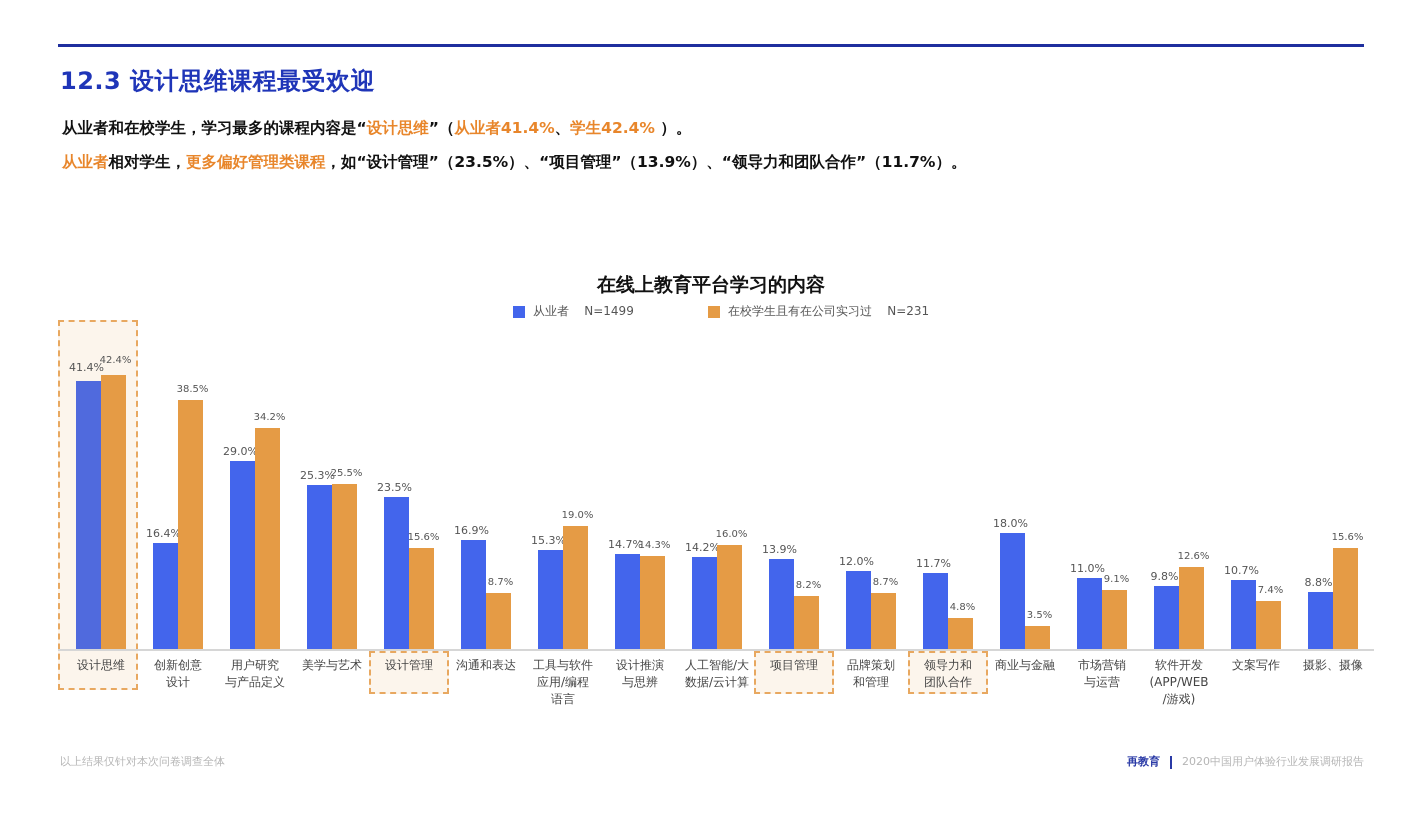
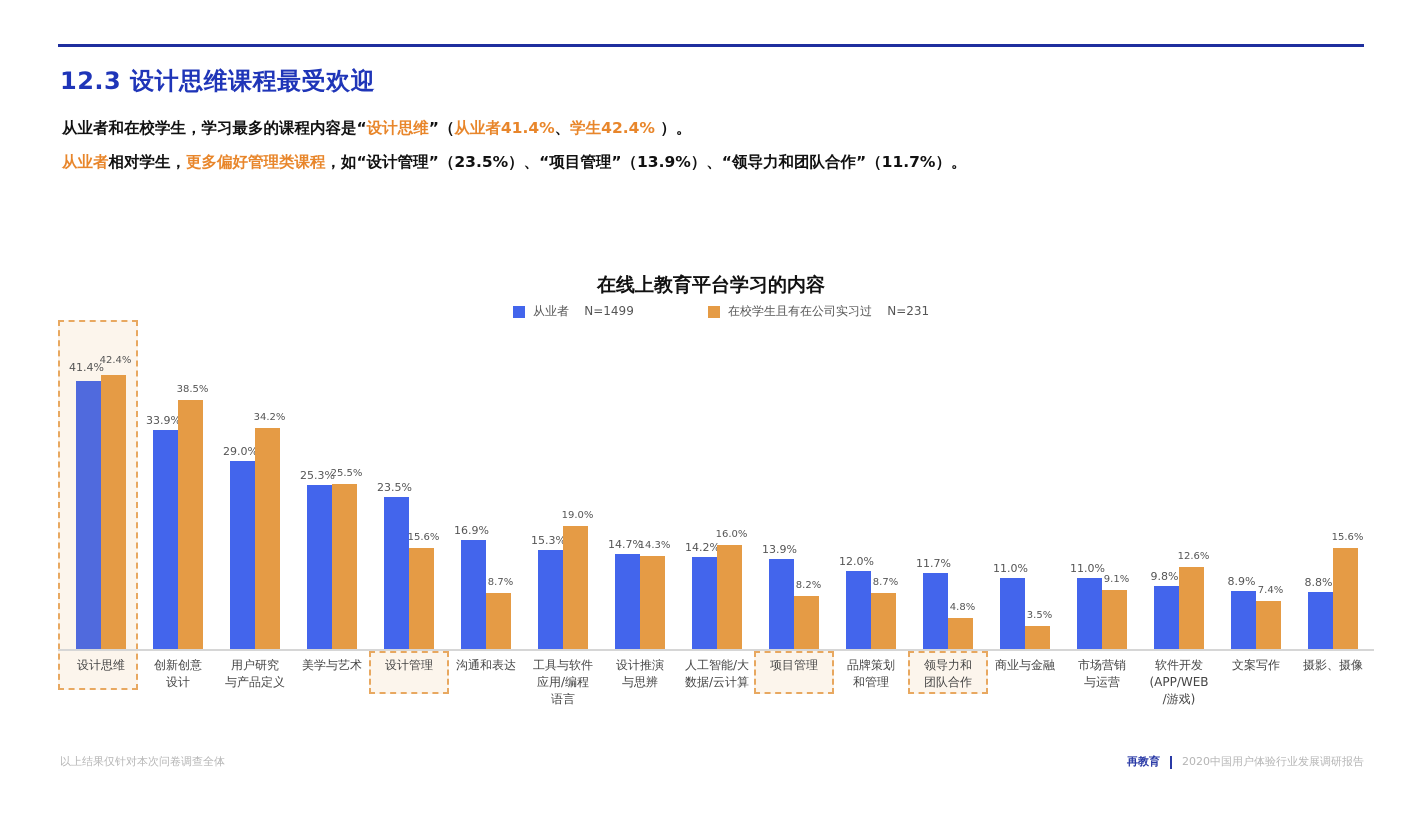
从业者/创新创意 设计: 16.4% -> 33.9%
从业者/商业与金融: 18.0% -> 11.0%
从业者/文案写作: 10.7% -> 8.9%
